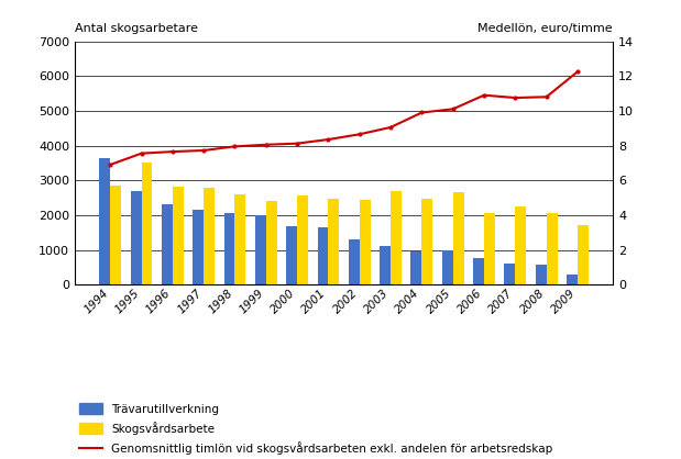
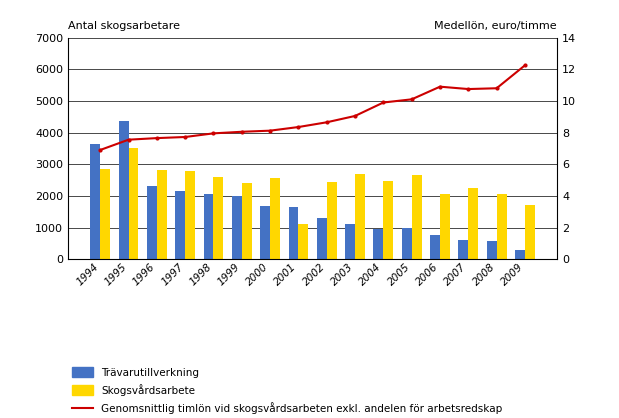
Trävarutillverkning/1995: 2700 -> 4350
Skogsvårdsarbete/2001: 2480 -> 1100
